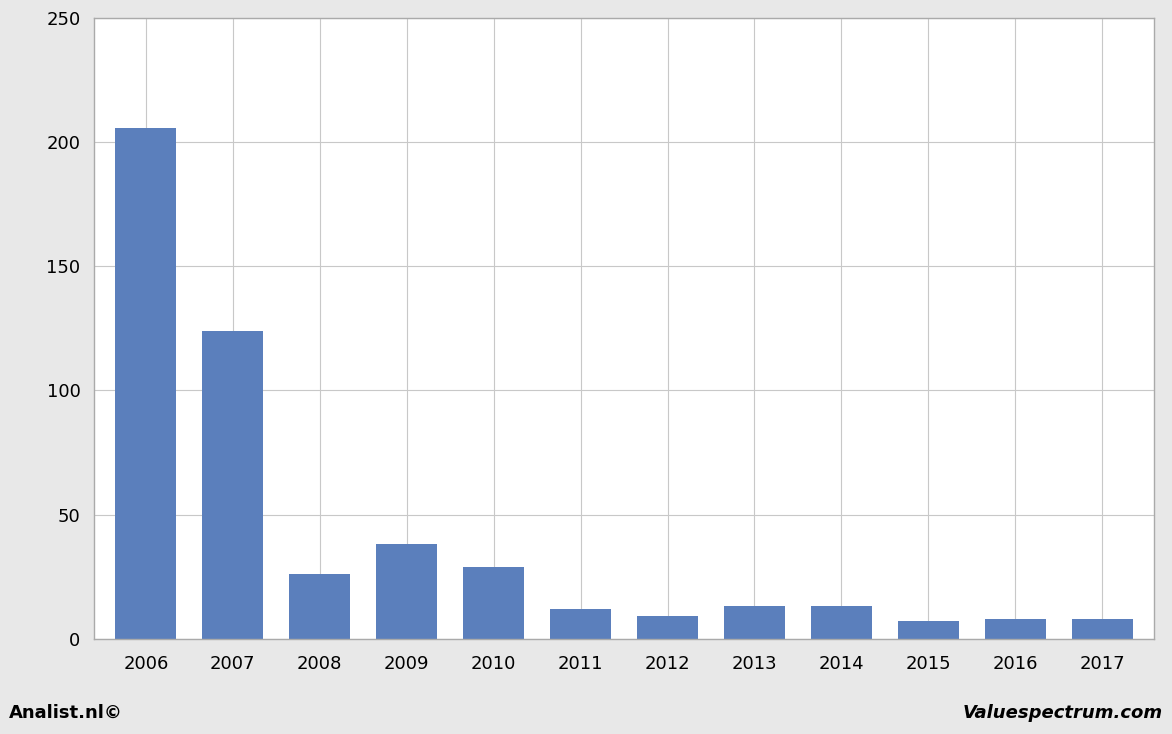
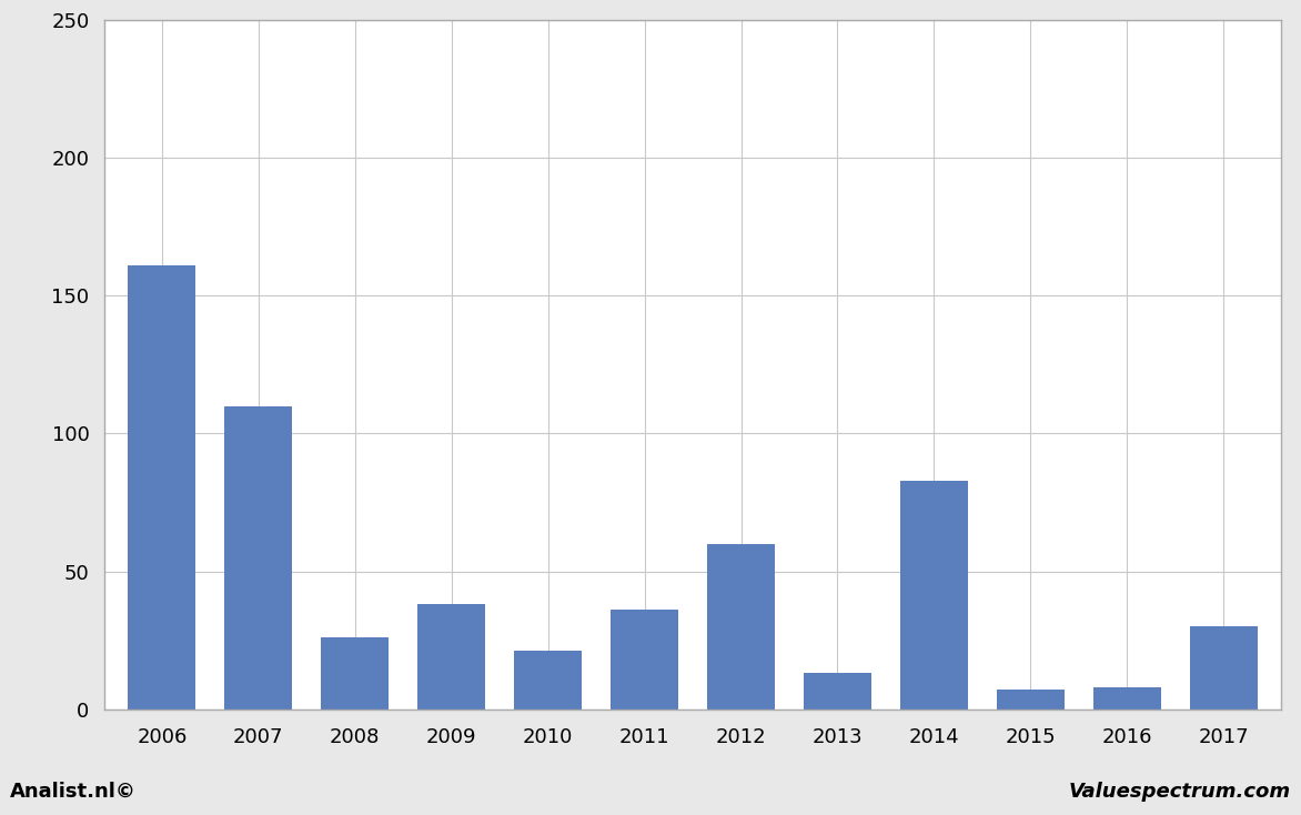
2006: 206 -> 161
2007: 124 -> 110
2010: 29 -> 21
2011: 12 -> 36
2012: 9 -> 60
2014: 13 -> 83
2017: 8 -> 30
